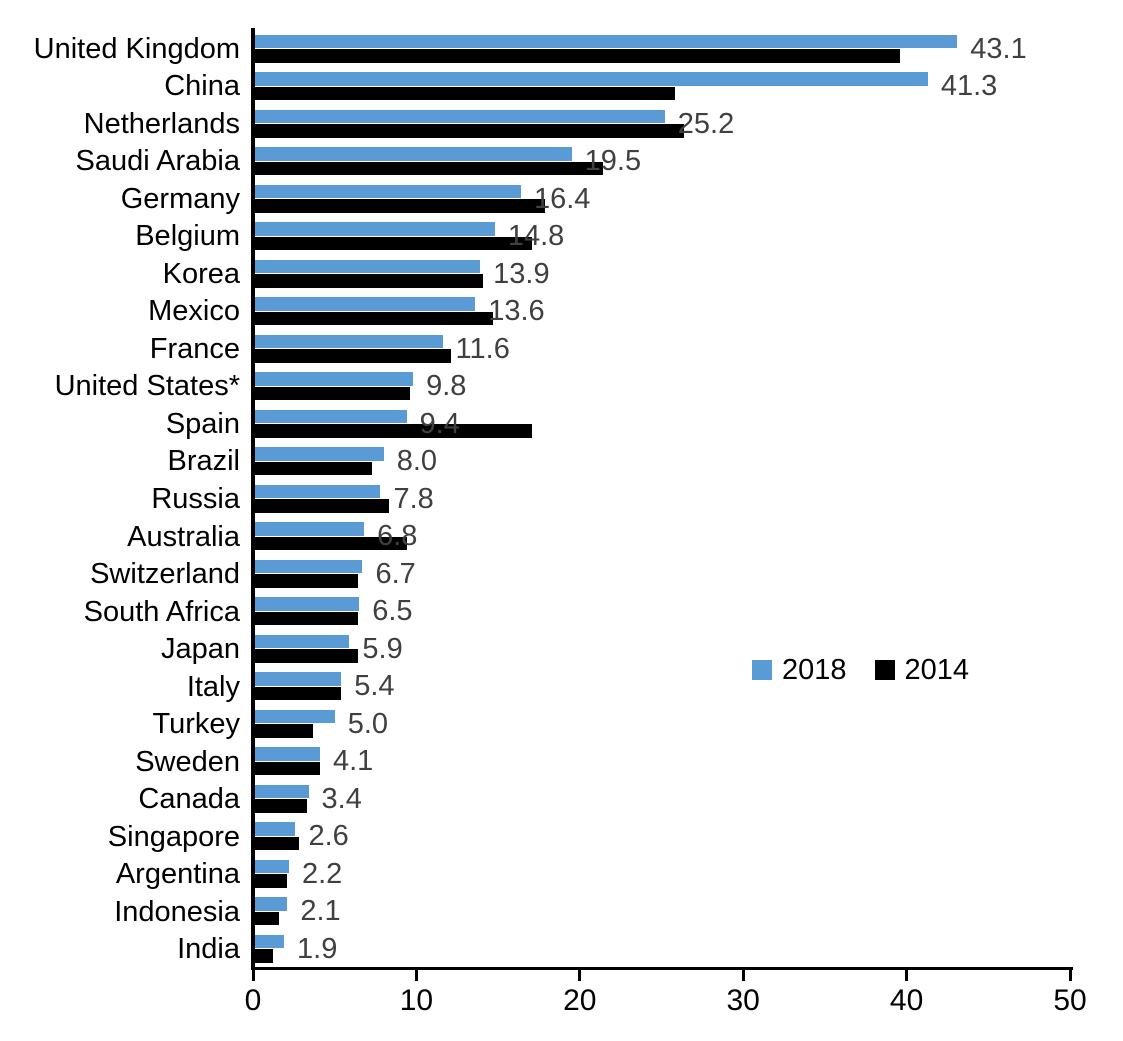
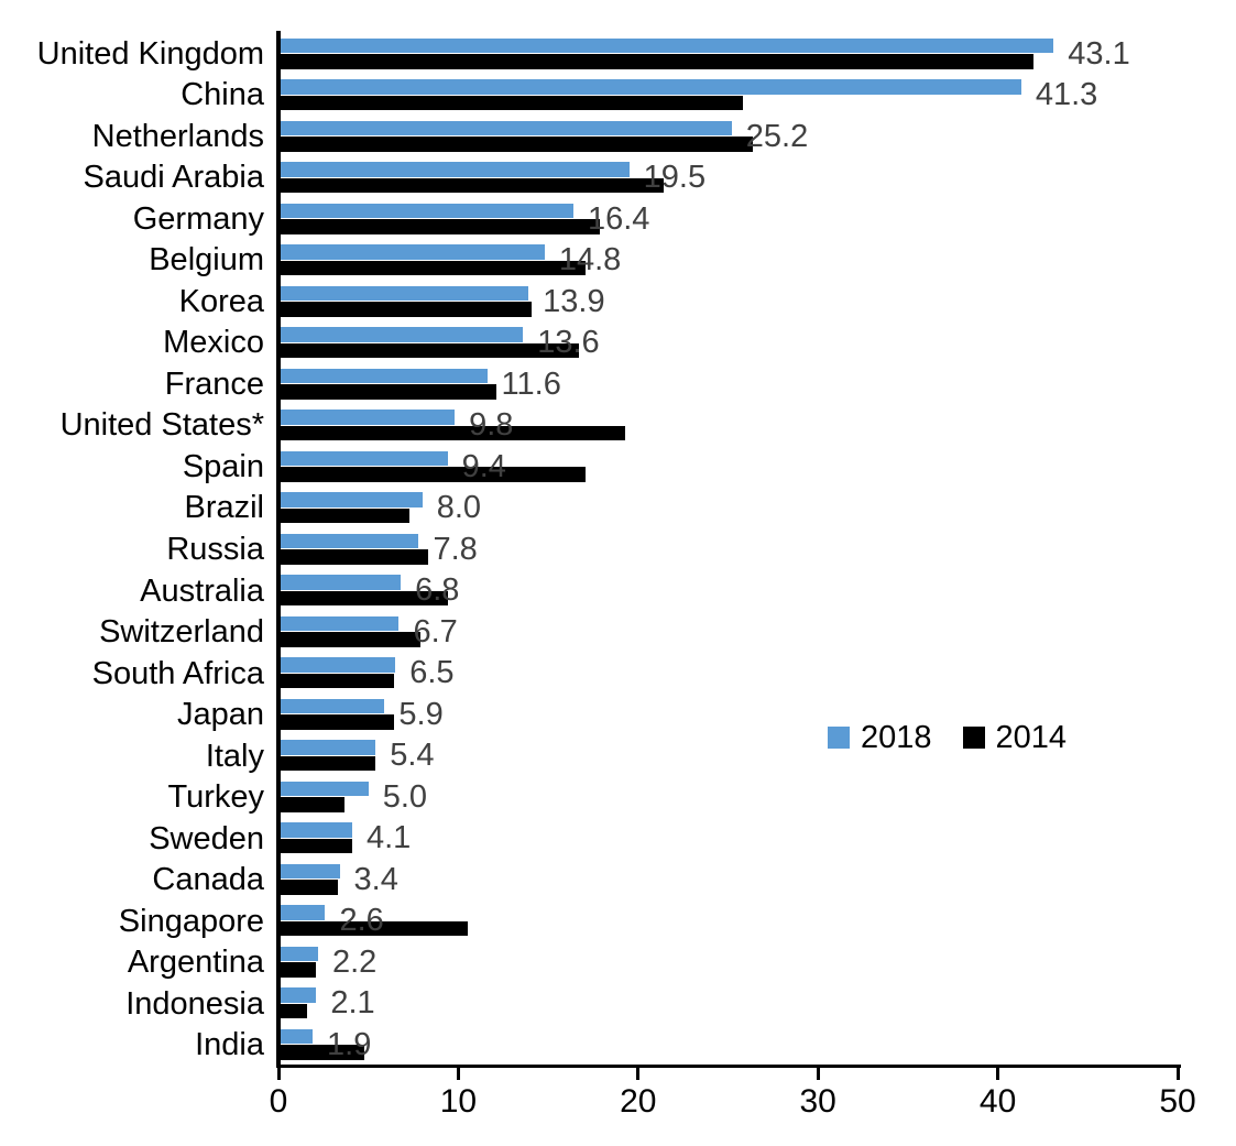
2014/United Kingdom: 39.6 -> 42.0
2014/Mexico: 14.7 -> 16.7
2014/United States*: 9.6 -> 19.3
2014/Switzerland: 6.4 -> 7.9
2014/Singapore: 2.8 -> 10.5
2014/India: 1.2 -> 4.8
